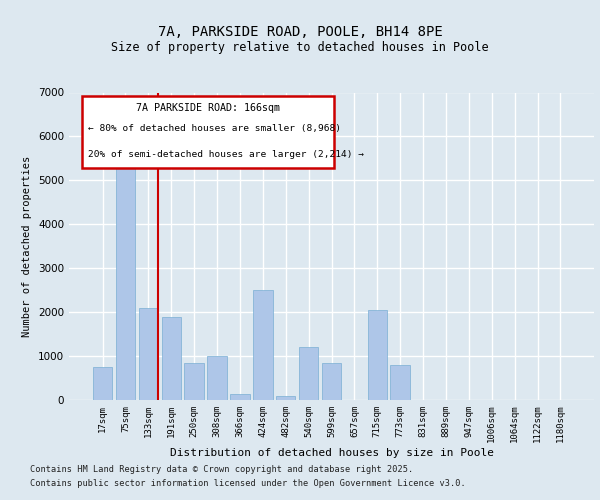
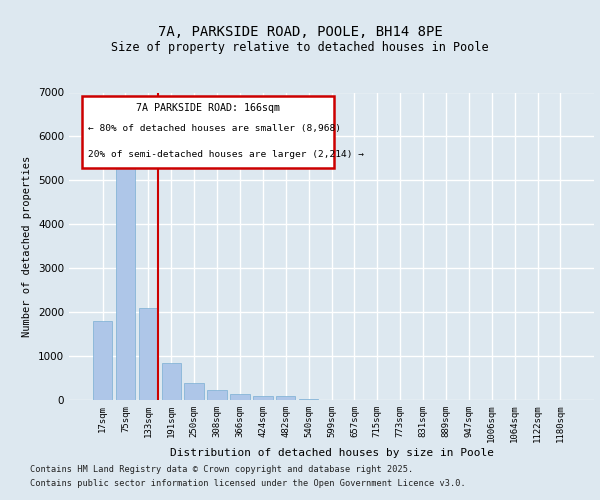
17sqm: 750 -> 1800
191sqm: 1900 -> 850
250sqm: 850 -> 380
308sqm: 1000 -> 230
424sqm: 2500 -> 90
540sqm: 1200 -> 30
599sqm: 850 -> 10
715sqm: 2050 -> 0
773sqm: 800 -> 0
